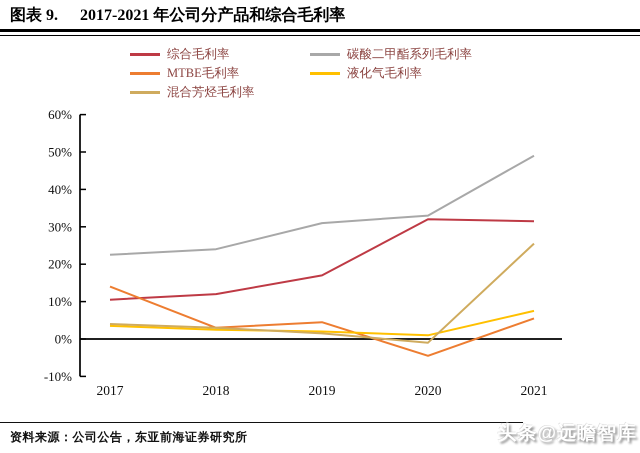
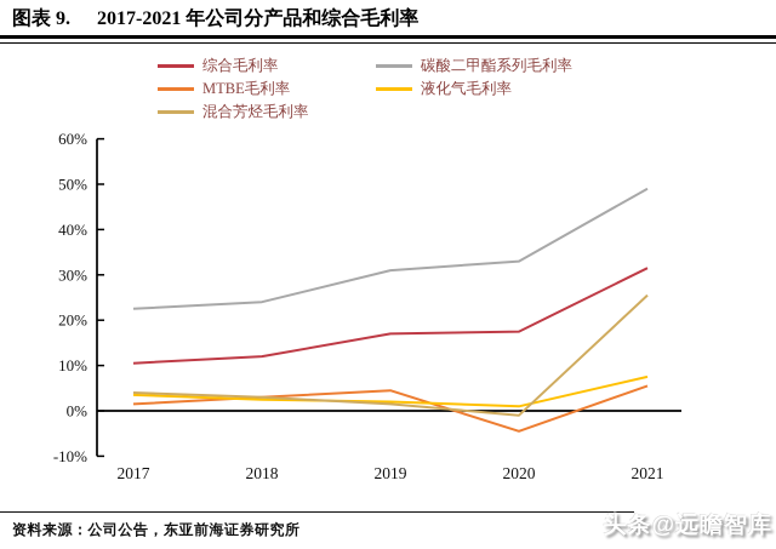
MTBE毛利率/2017: 14% -> 2%
综合毛利率/2020: 32% -> 18%
